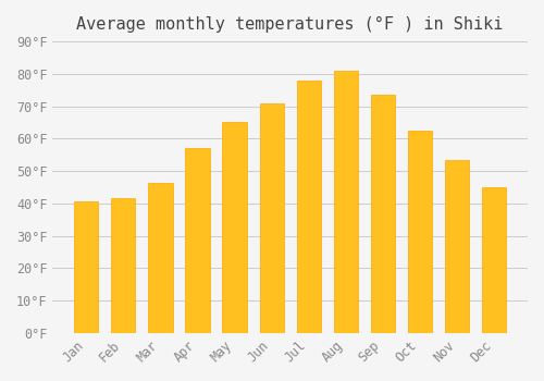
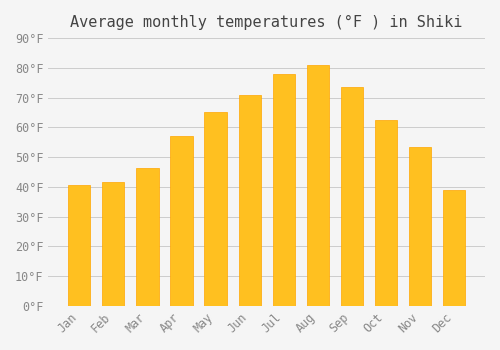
Dec: 45.0°F -> 39.0°F
